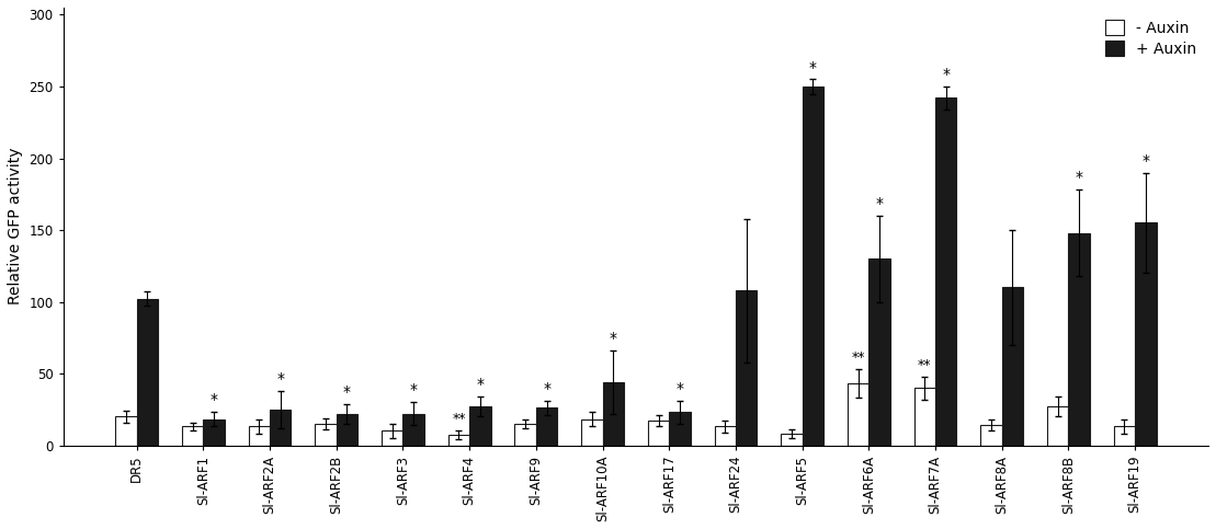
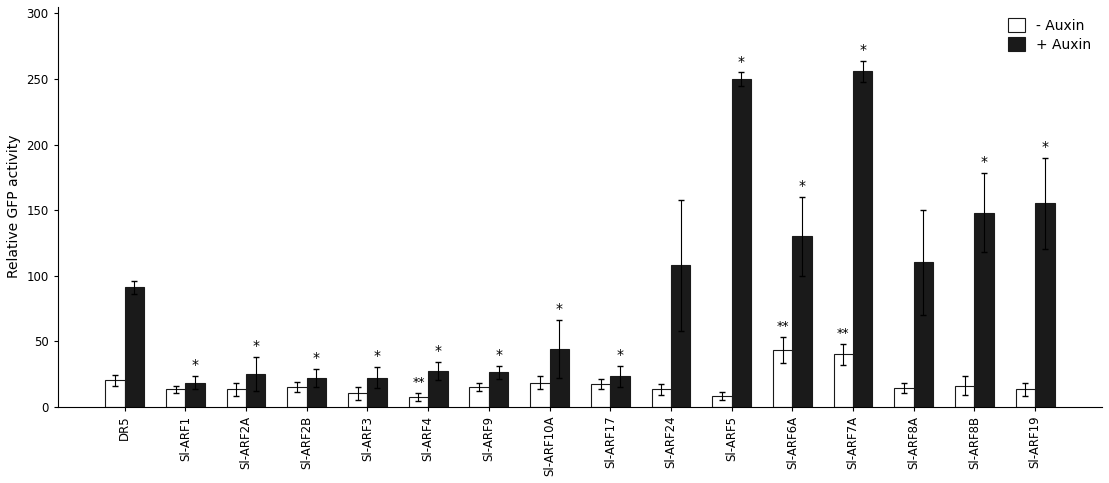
+ Auxin/DR5: 102 -> 91
+ Auxin/Sl-ARF7A: 242 -> 256
- Auxin/Sl-ARF8B: 27 -> 16
